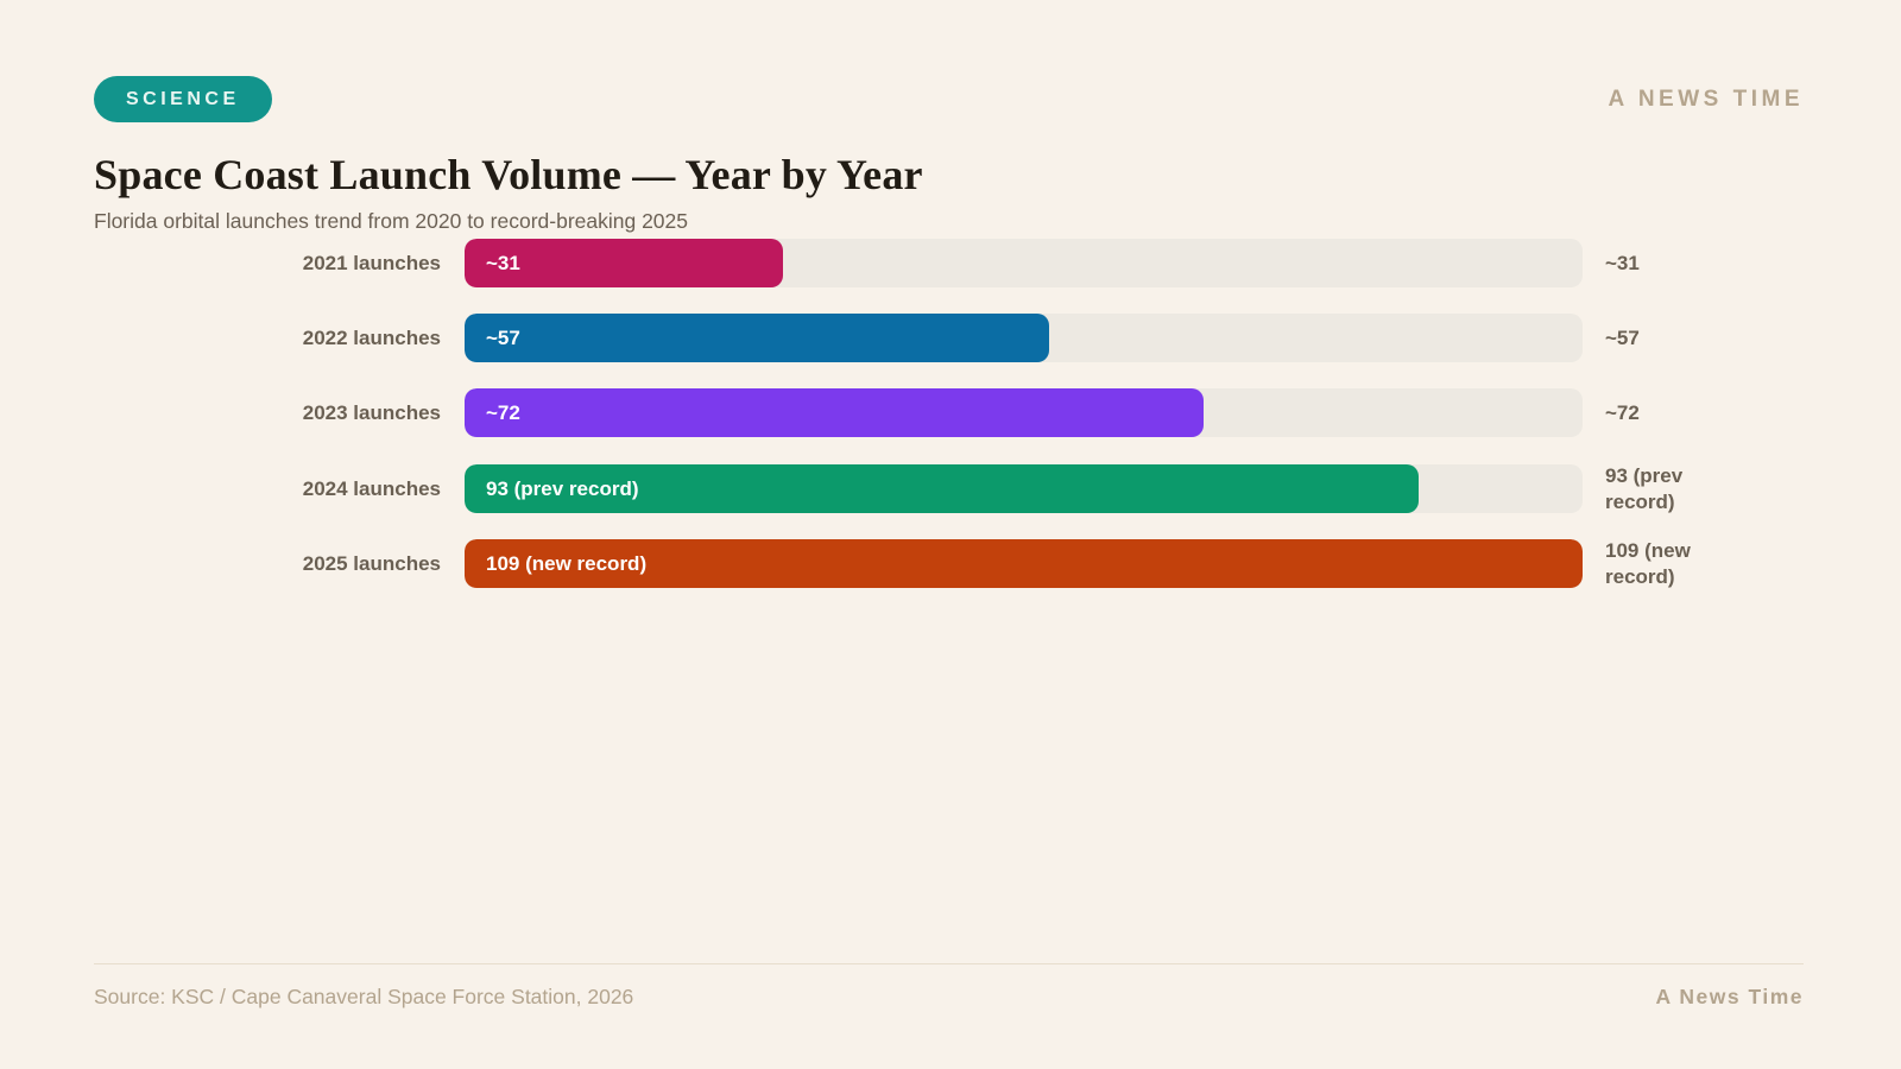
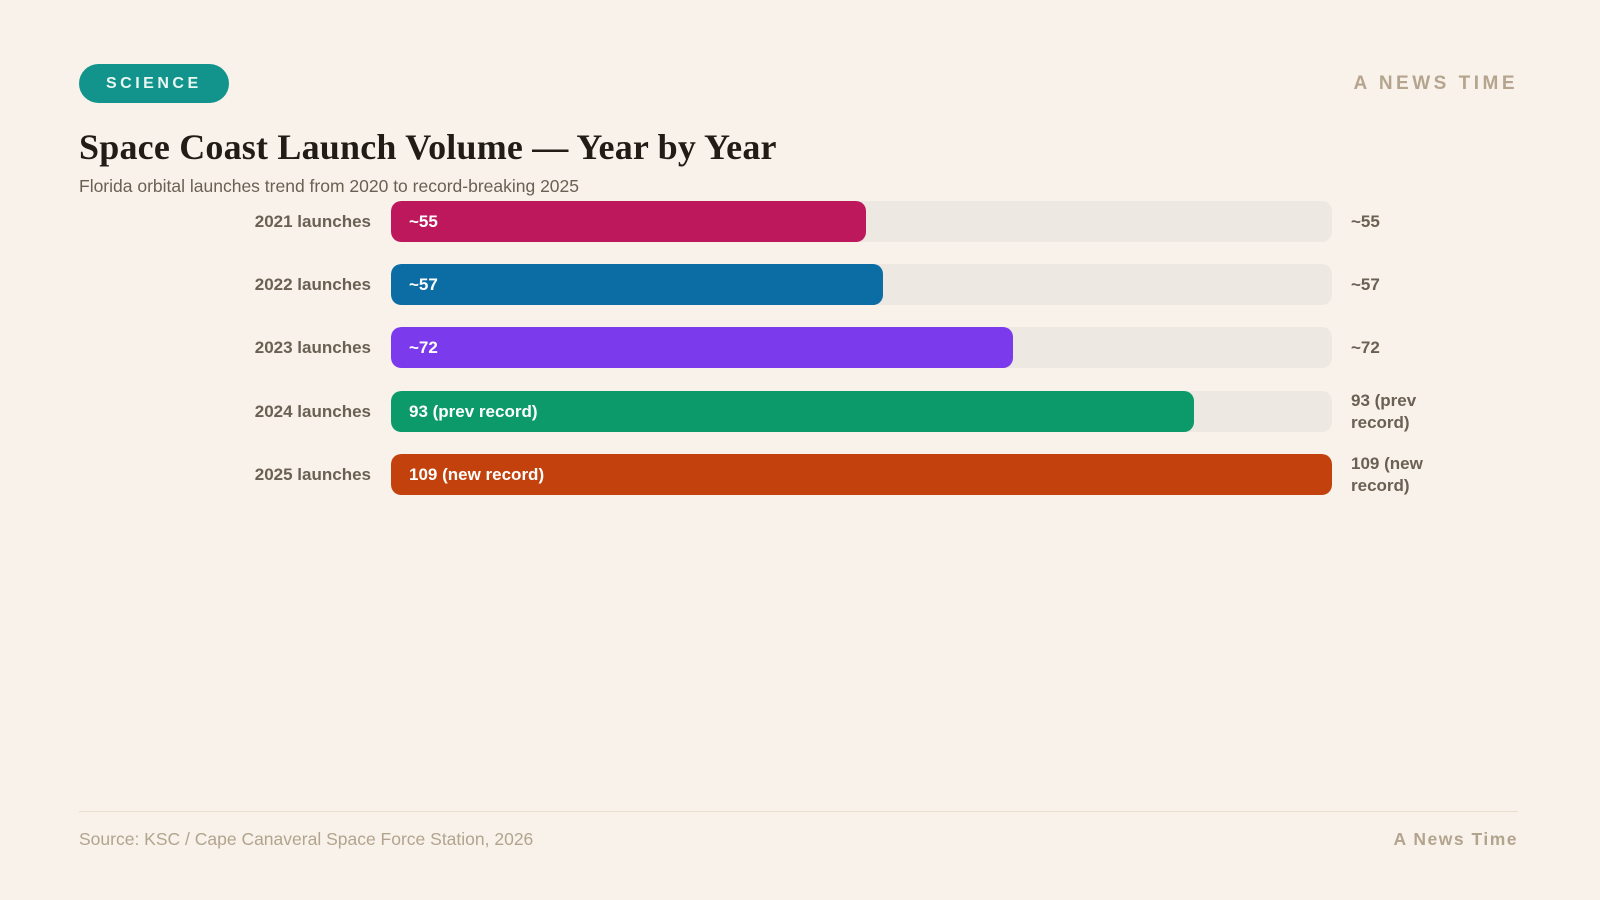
2021 launches: 31 -> 55
